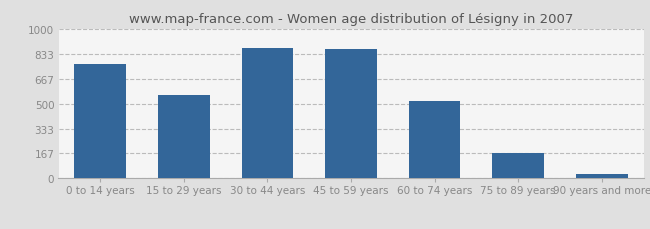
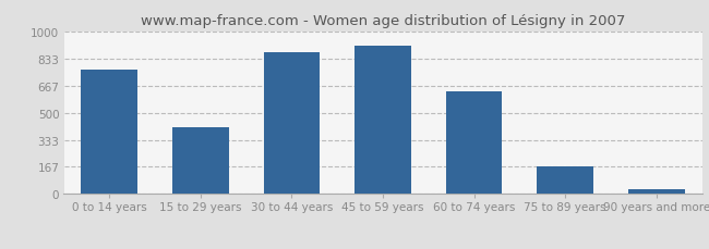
15 to 29 years: 560 -> 410
45 to 59 years: 860 -> 910
60 to 74 years: 520 -> 630
